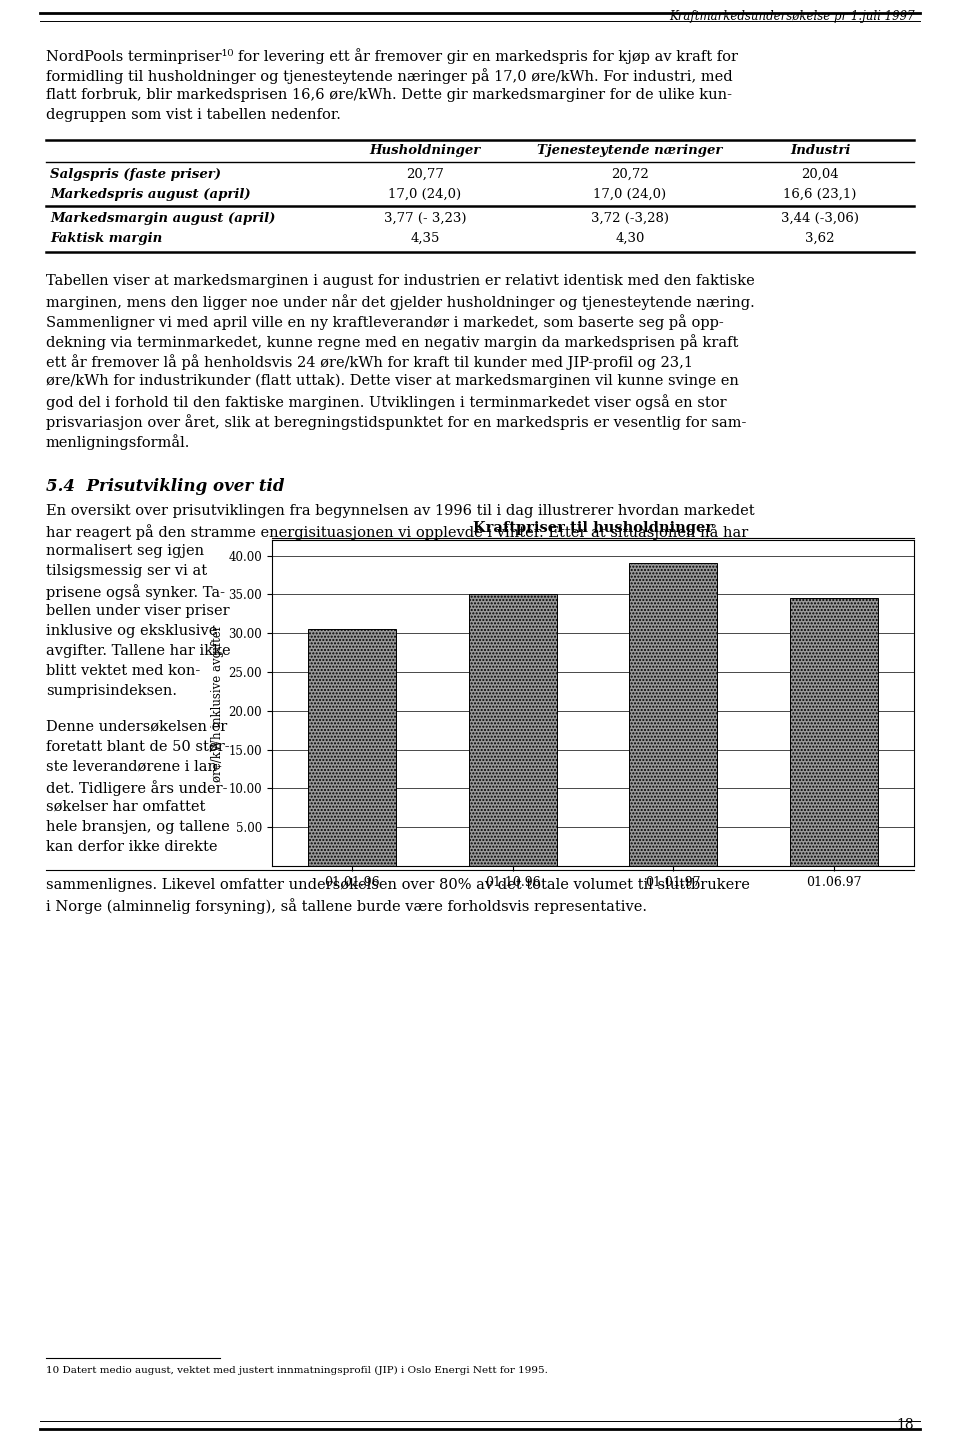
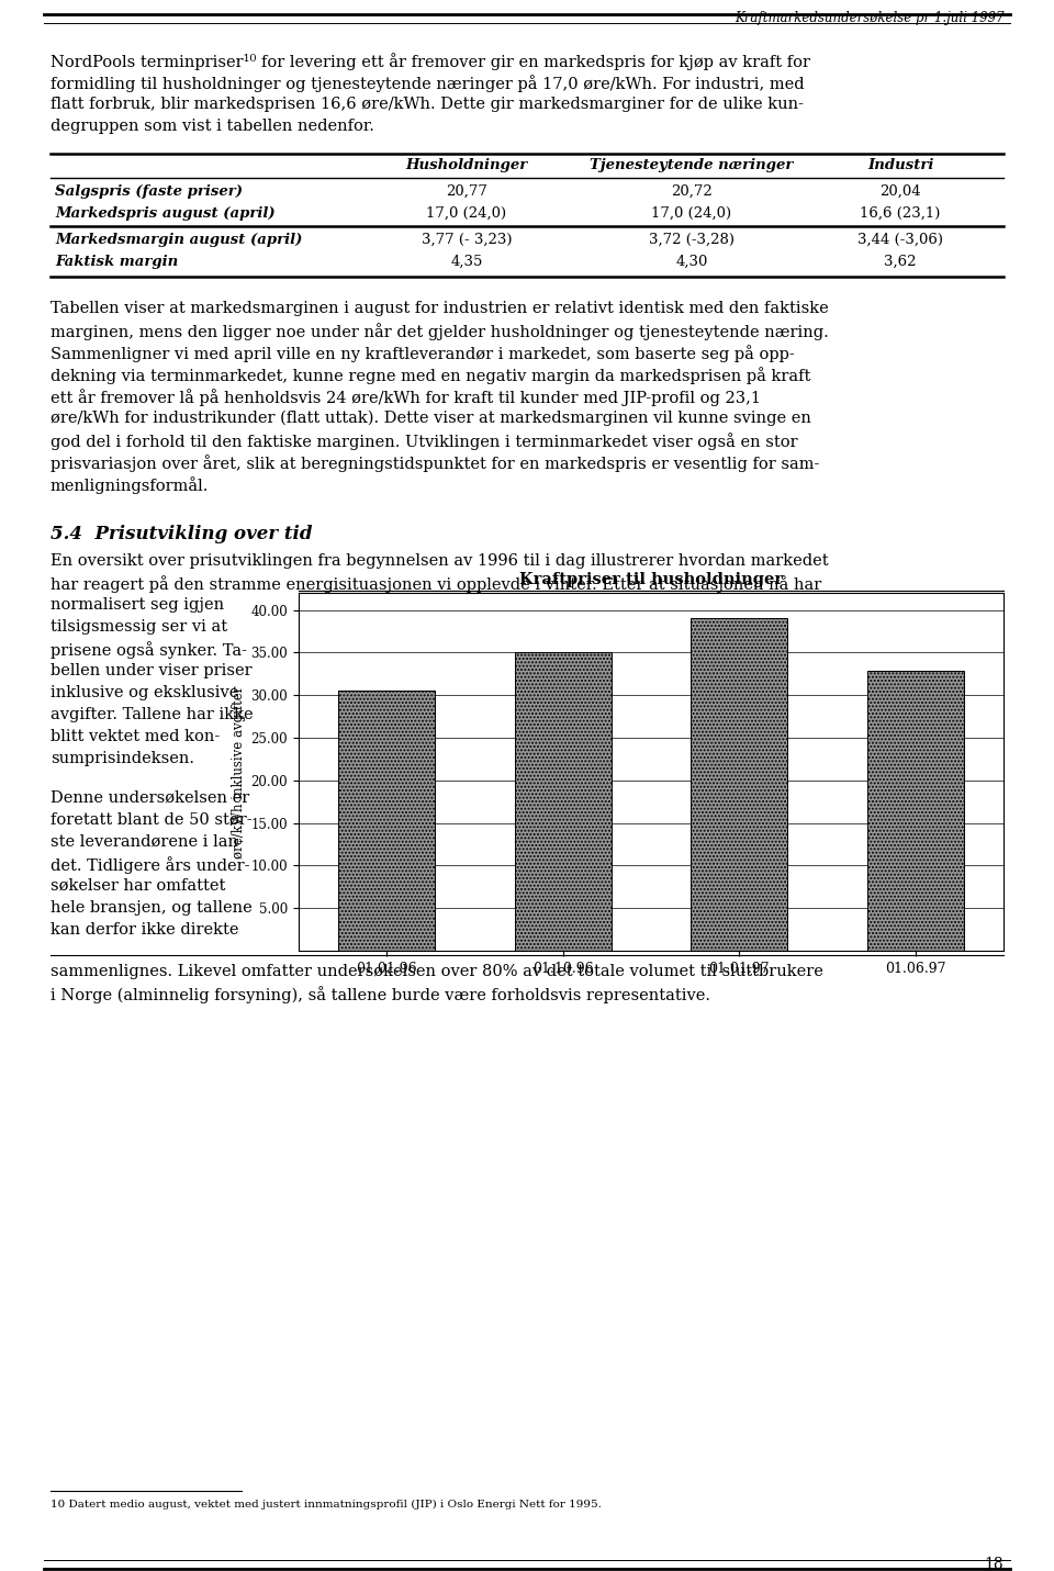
01.06.97: 34.5 -> 32.8
